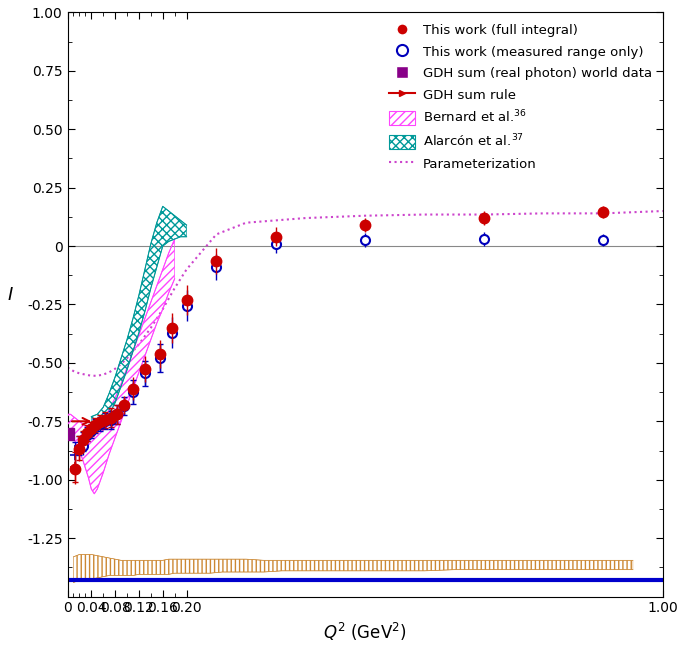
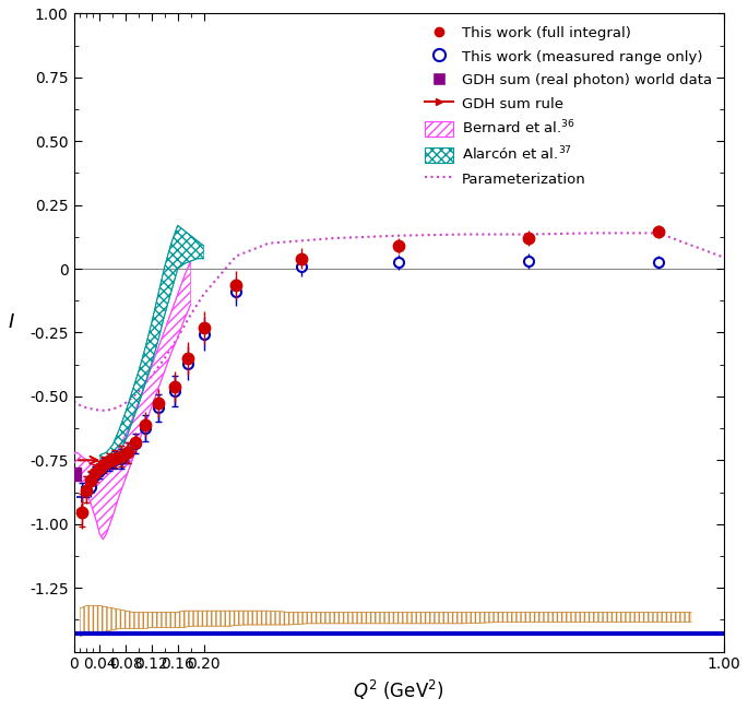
Parameterization/1.00: 0.150 -> 0.045
